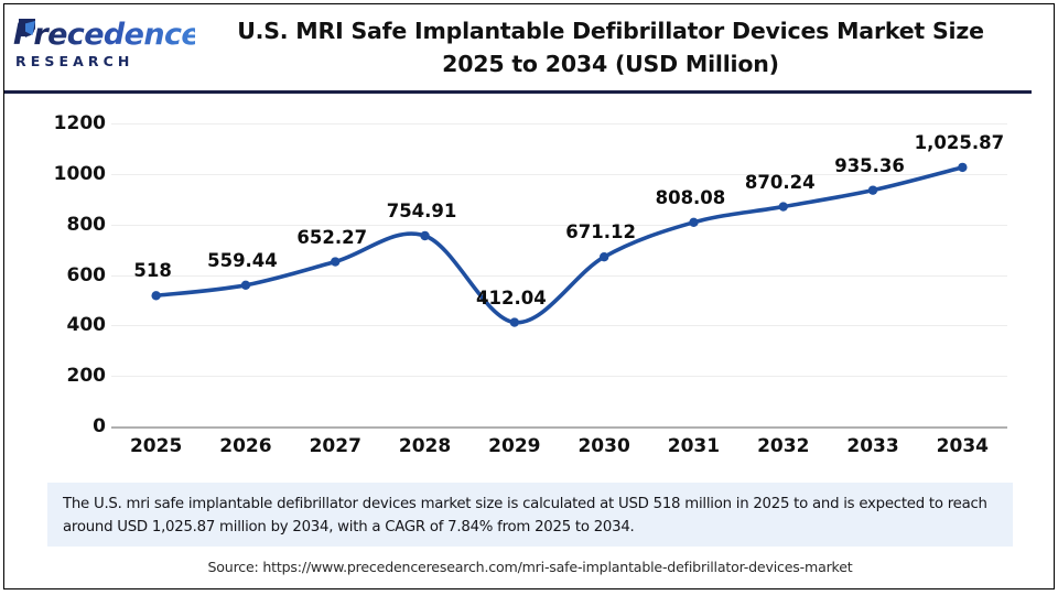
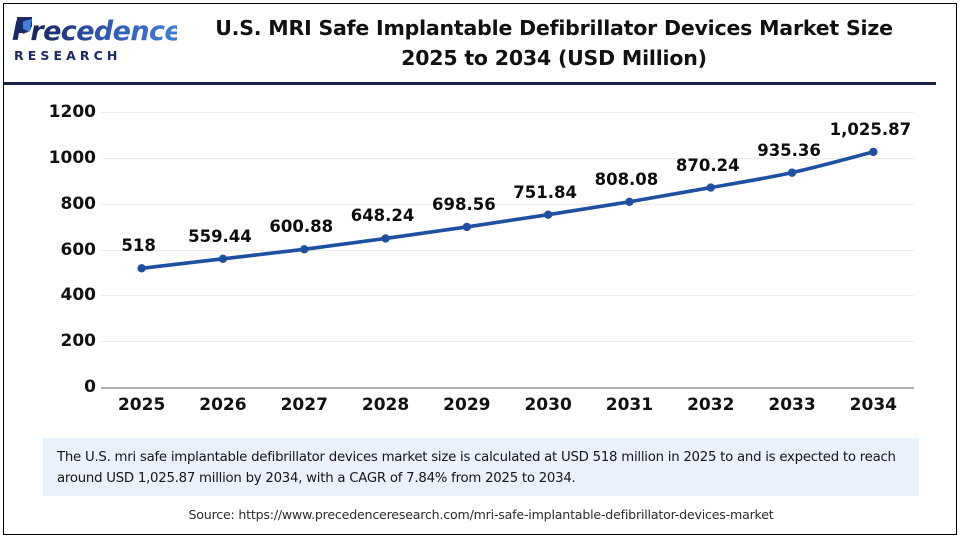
2027: 652.27 -> 600.88
2028: 754.91 -> 648.24
2029: 412.04 -> 698.56
2030: 671.12 -> 751.84
